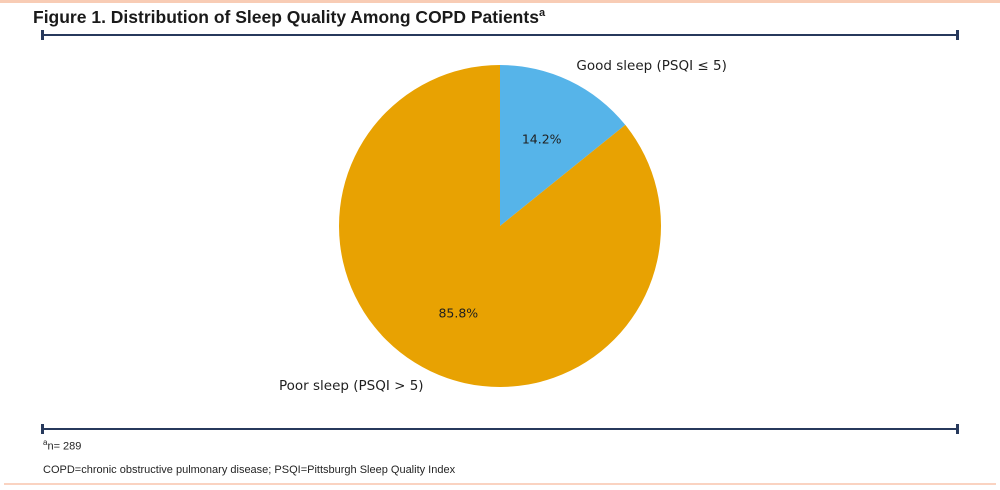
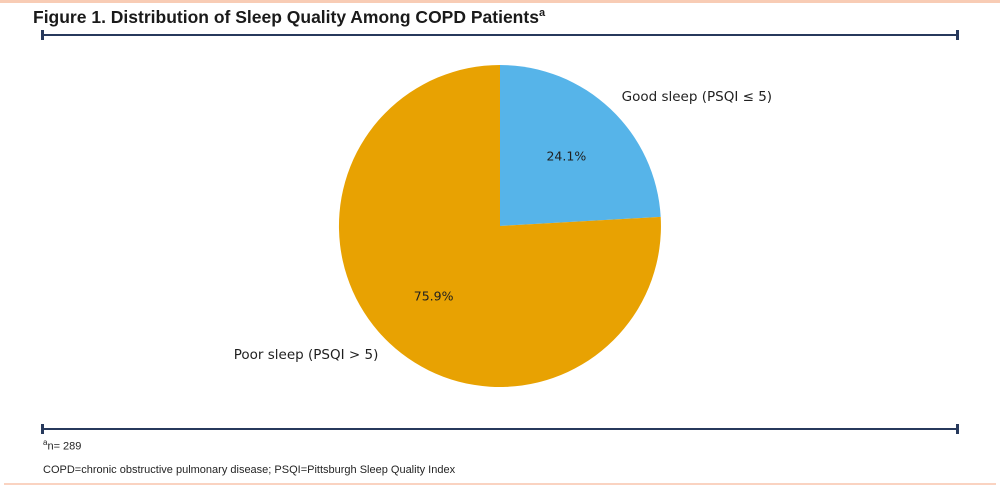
Good sleep (PSQI ≤ 5): 14.2% -> 24.1%
Poor sleep (PSQI > 5): 85.8% -> 75.9%
